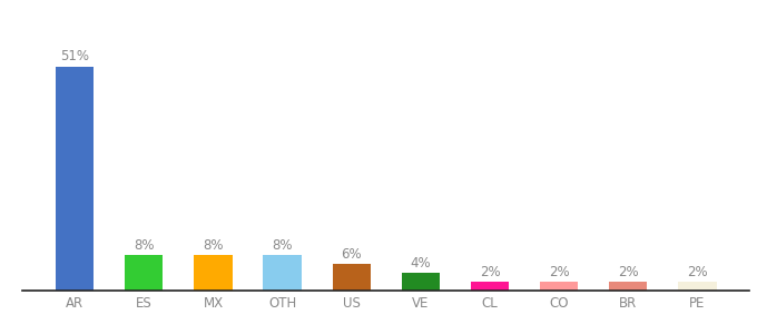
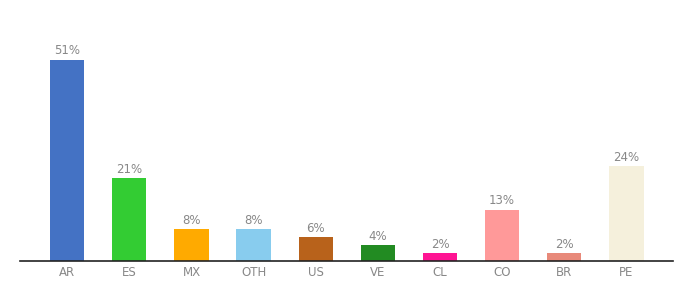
ES: 8% -> 21%
CO: 2% -> 13%
PE: 2% -> 24%
